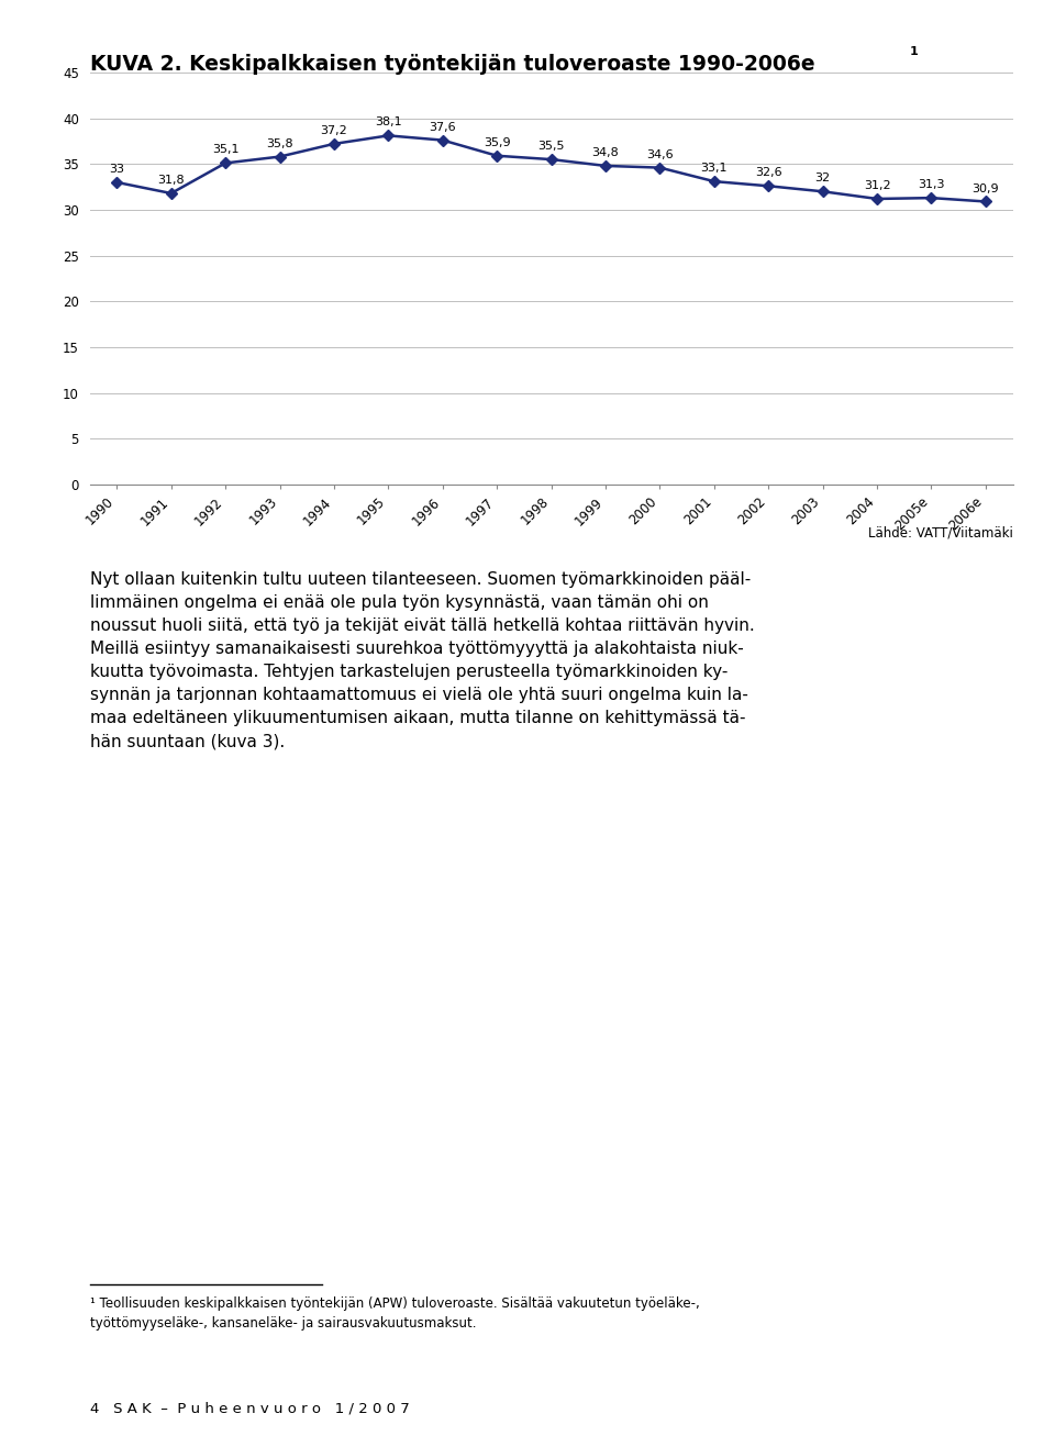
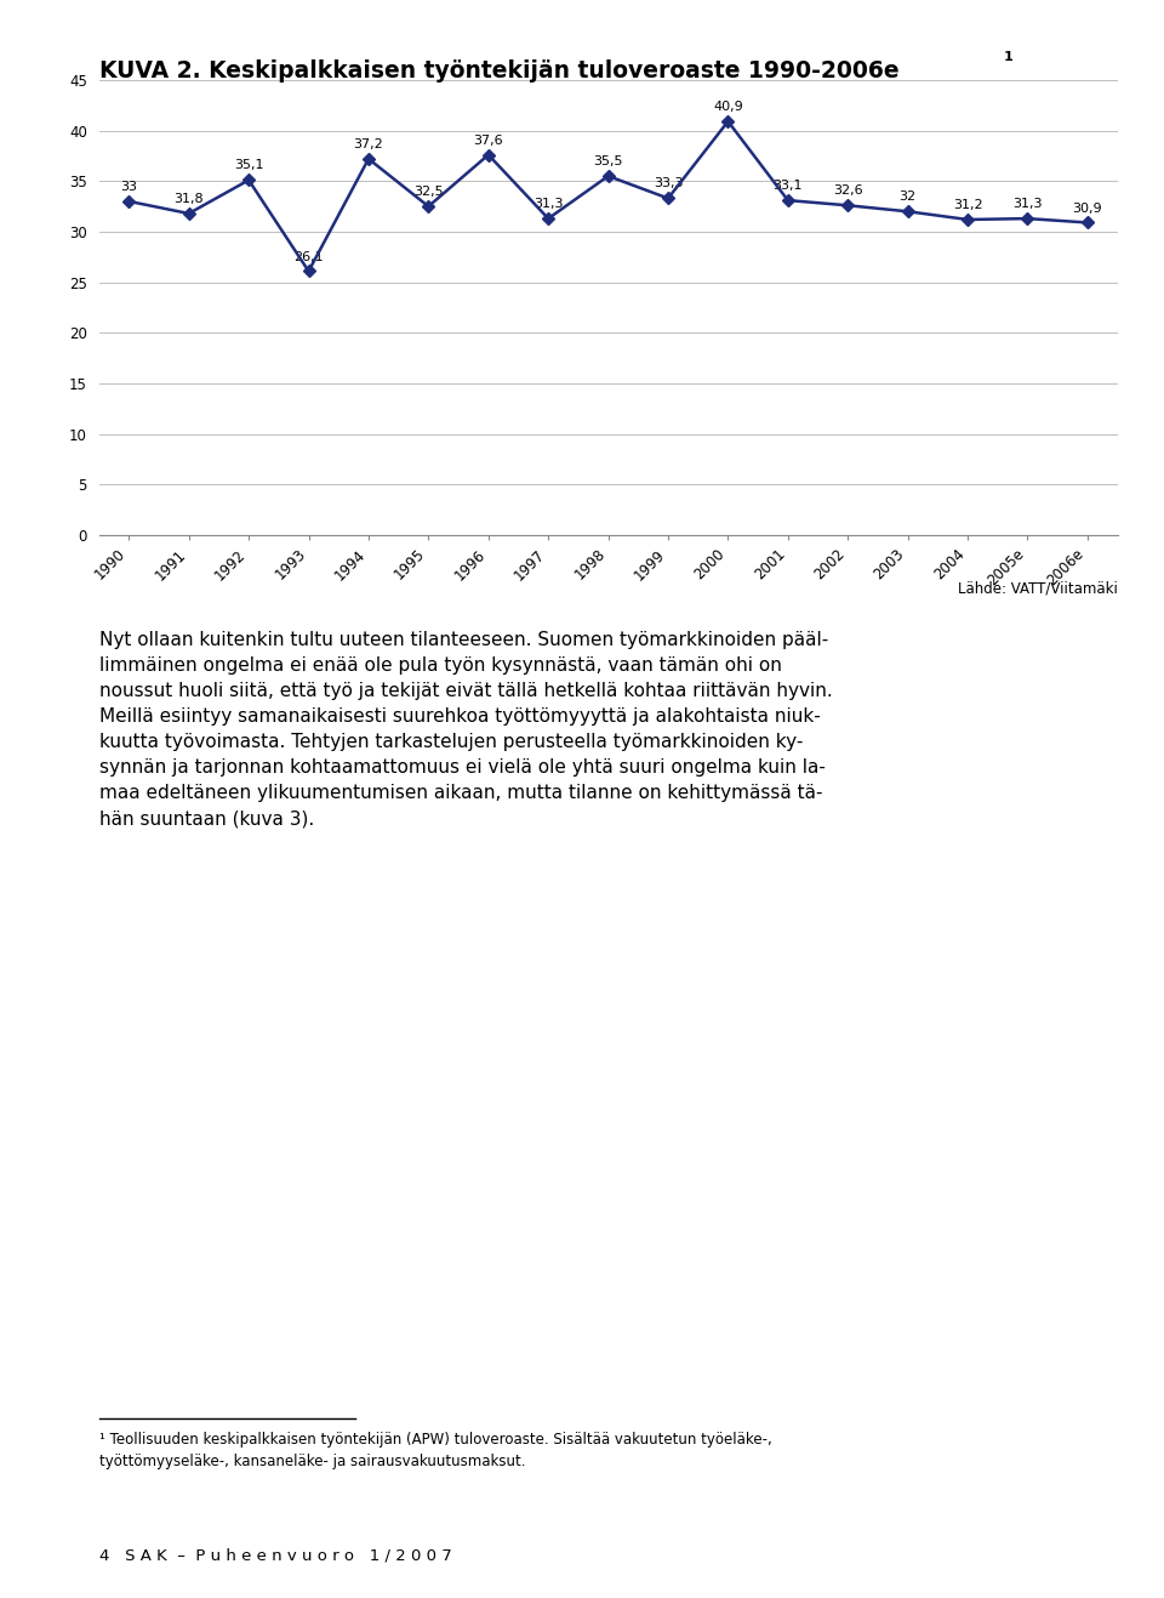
1993: 35,8 -> 26,1
1995: 38,1 -> 32,5
1997: 35,9 -> 31,3
1999: 34,8 -> 33,3
2000: 34,6 -> 40,9
